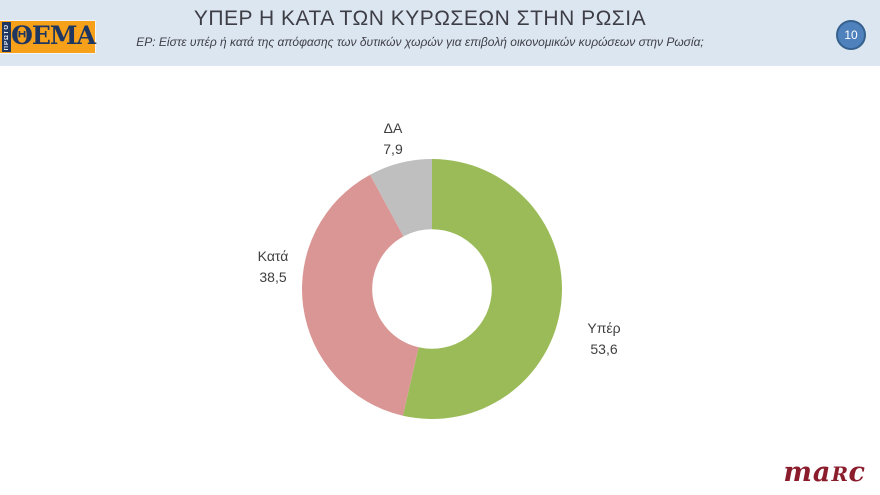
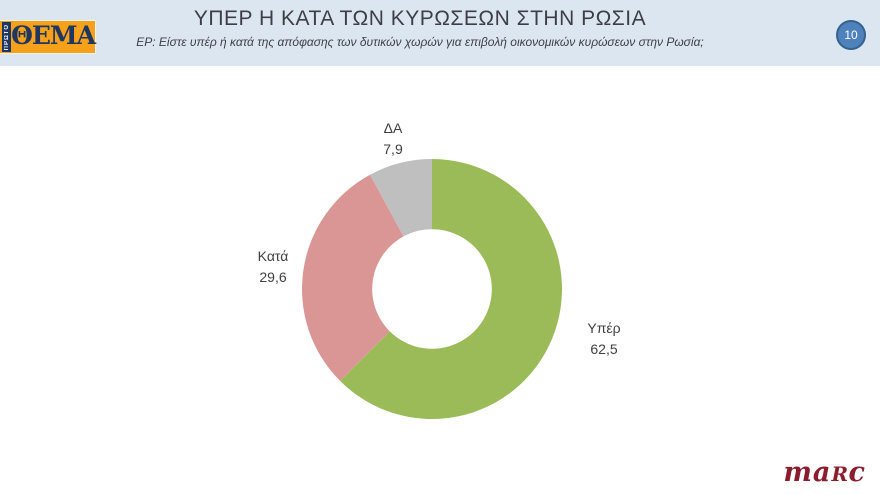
Υπέρ: 53,6 -> 62,5
Κατά: 38,5 -> 29,6
